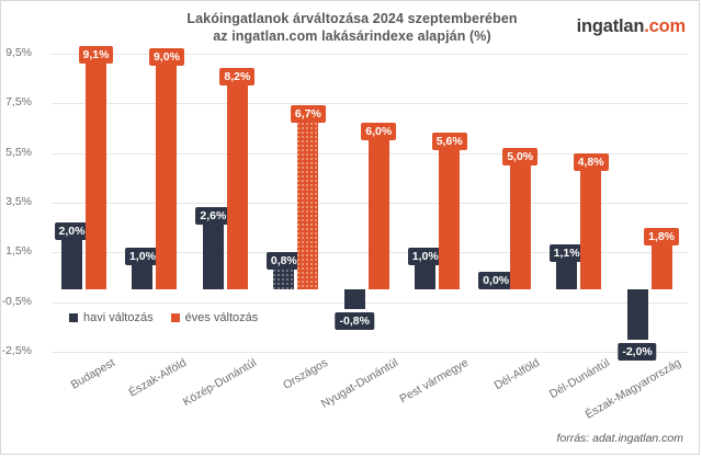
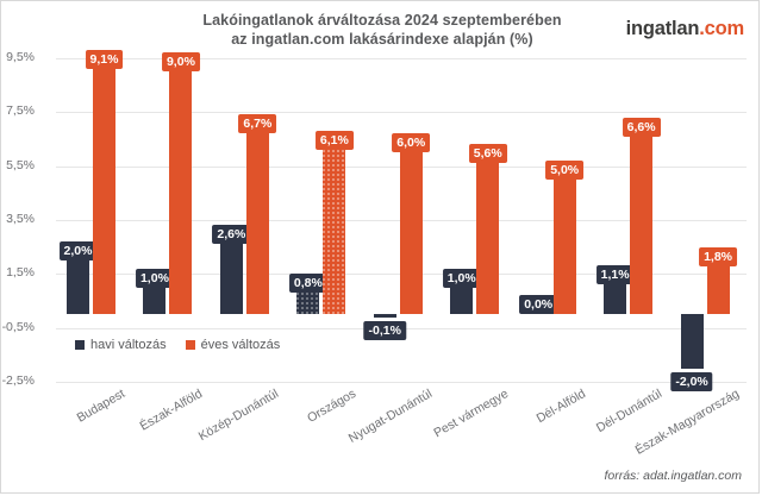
éves változás/Közép-Dunántúl: 8,2% -> 6,7%
éves változás/Országos: 6,7% -> 6,1%
havi változás/Nyugat-Dunántúl: -0,8% -> -0,1%
éves változás/Dél-Dunántúl: 4,8% -> 6,6%
